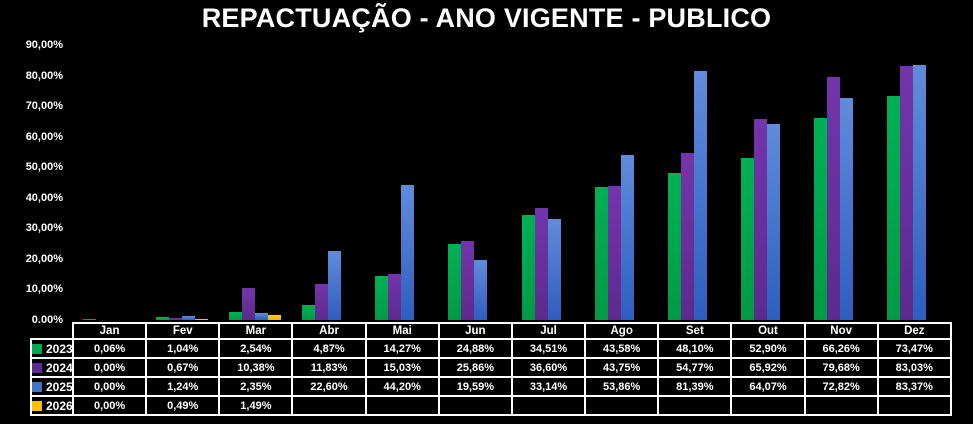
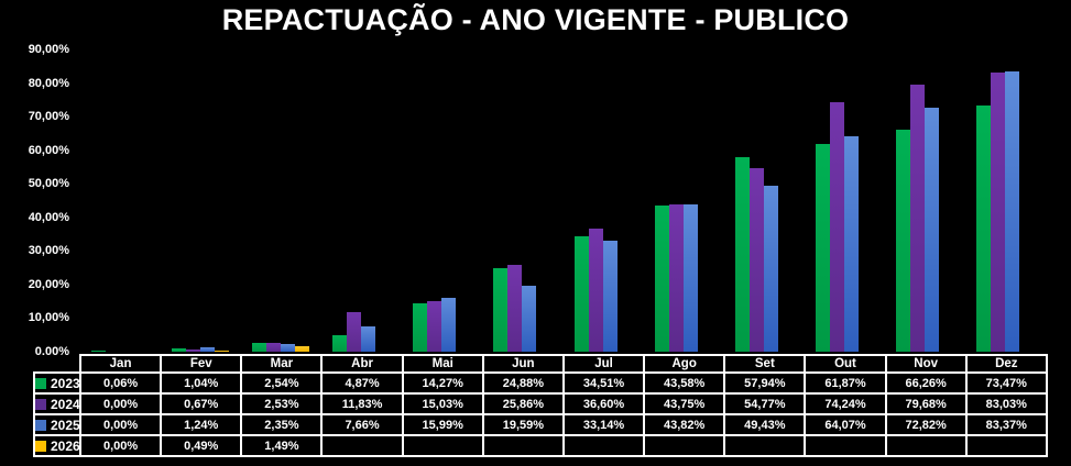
2024/Mar: 10,38% -> 2,53%
2025/Abr: 22,60% -> 7,66%
2025/Mai: 44,20% -> 15,99%
2025/Ago: 53,86% -> 43,82%
2023/Set: 48,10% -> 57,94%
2025/Set: 81,39% -> 49,43%
2023/Out: 52,90% -> 61,87%
2024/Out: 65,92% -> 74,24%
